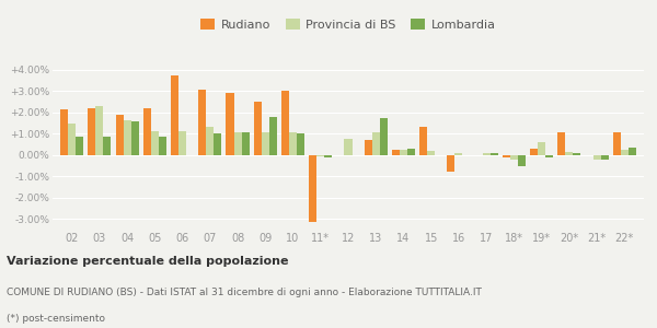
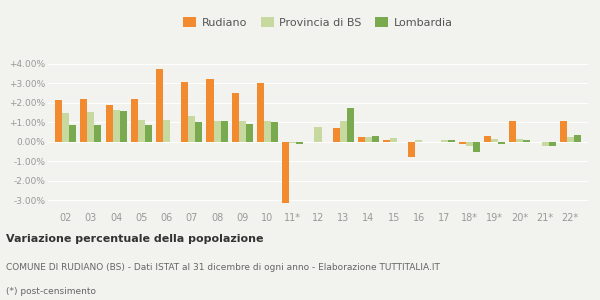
Provincia di BS/03: 2.3% -> 1.6%
Rudiano/08: 2.9% -> 3.2%
Lombardia/09: 1.8% -> 0.9%
Rudiano/15: 1.3% -> 0.1%
Provincia di BS/19*: 0.6% -> 0.1%
